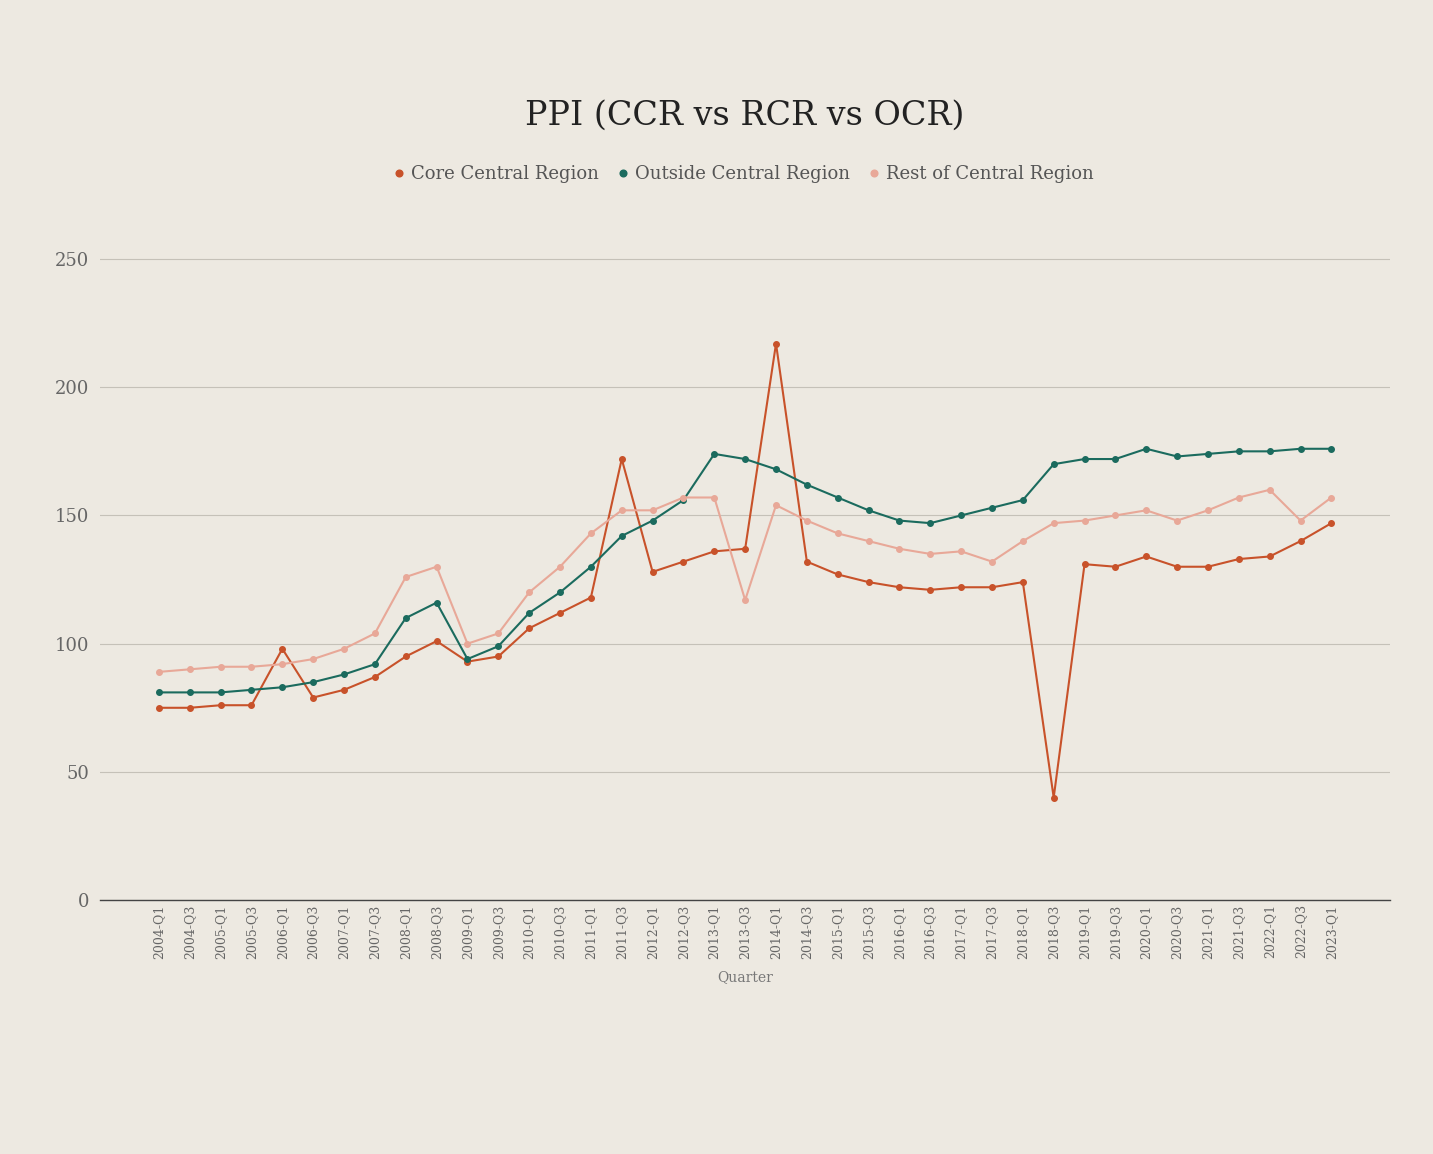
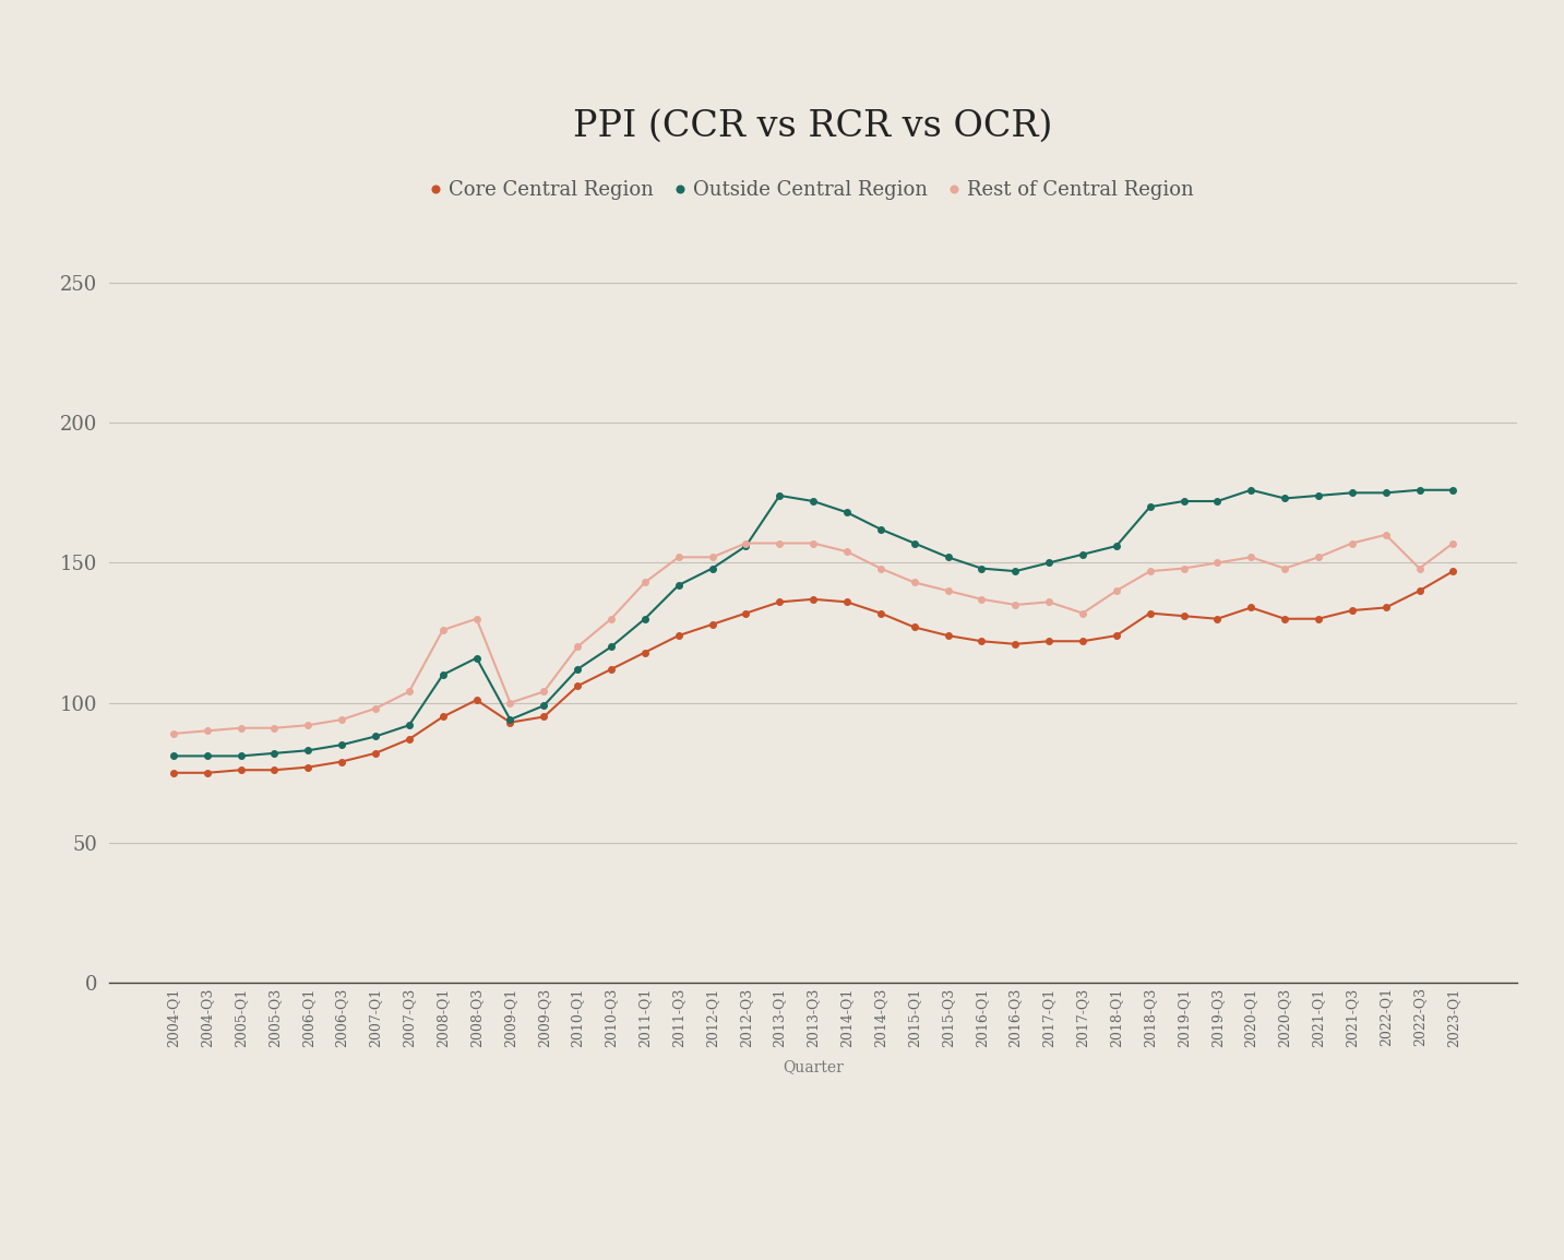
Core Central Region/2006-Q1: 98 -> 77
Core Central Region/2011-Q3: 172 -> 124
Rest of Central Region/2013-Q3: 117 -> 157
Core Central Region/2014-Q1: 217 -> 136
Core Central Region/2018-Q3: 40 -> 132
